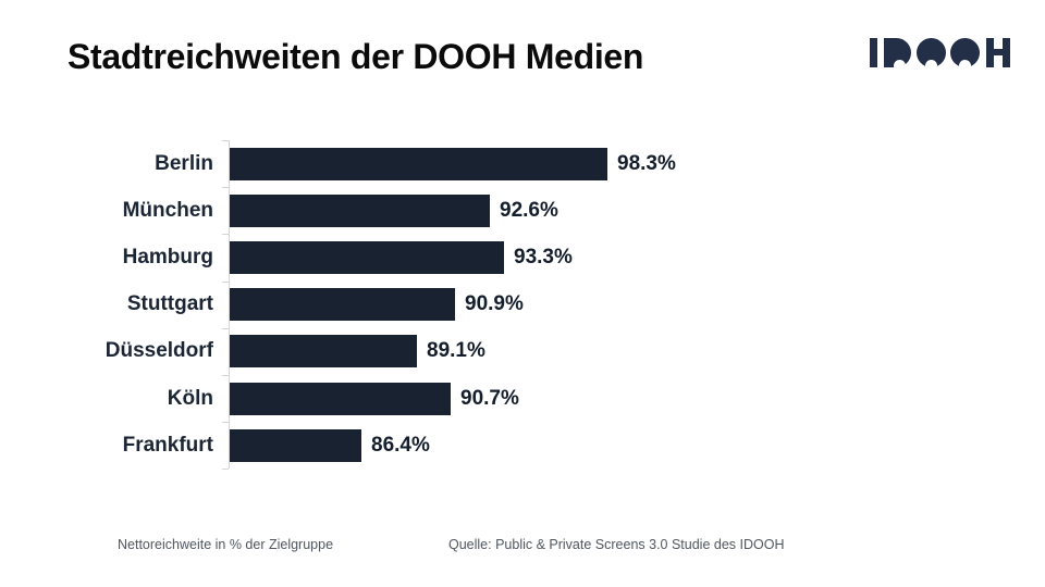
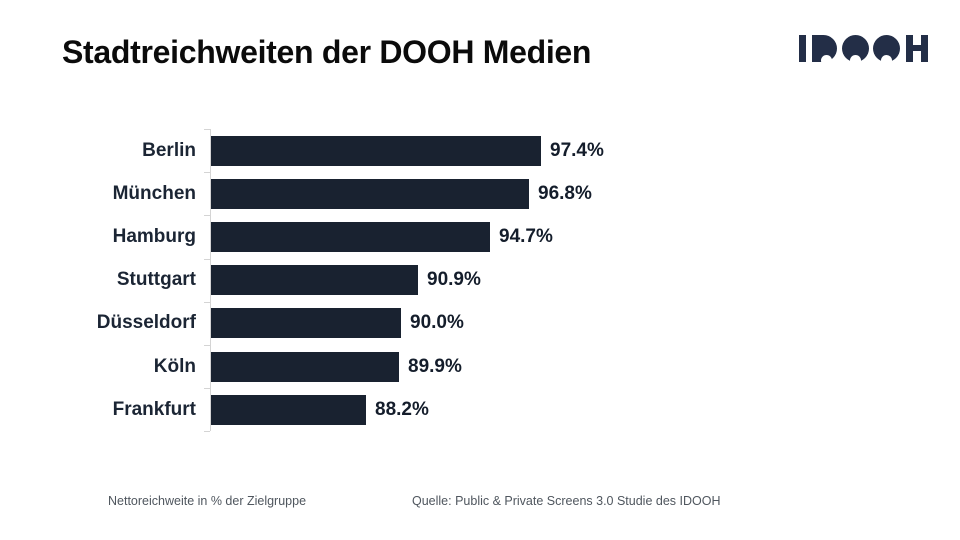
Berlin: 98.3% -> 97.4%
München: 92.6% -> 96.8%
Hamburg: 93.3% -> 94.7%
Düsseldorf: 89.1% -> 90.0%
Köln: 90.7% -> 89.9%
Frankfurt: 86.4% -> 88.2%
